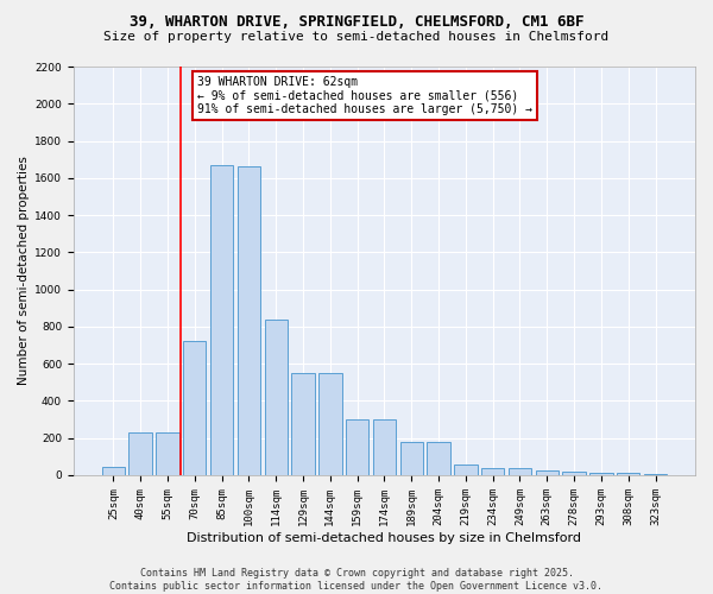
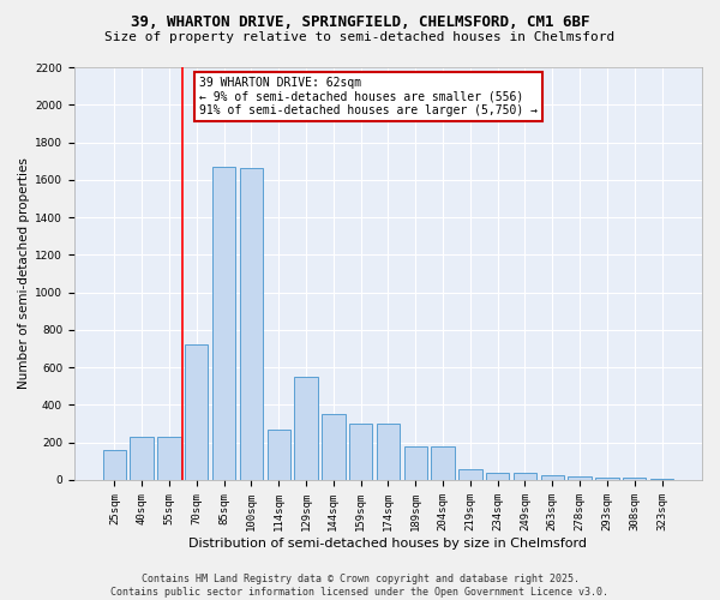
25sqm: 40 -> 160
114sqm: 840 -> 270
144sqm: 550 -> 350
